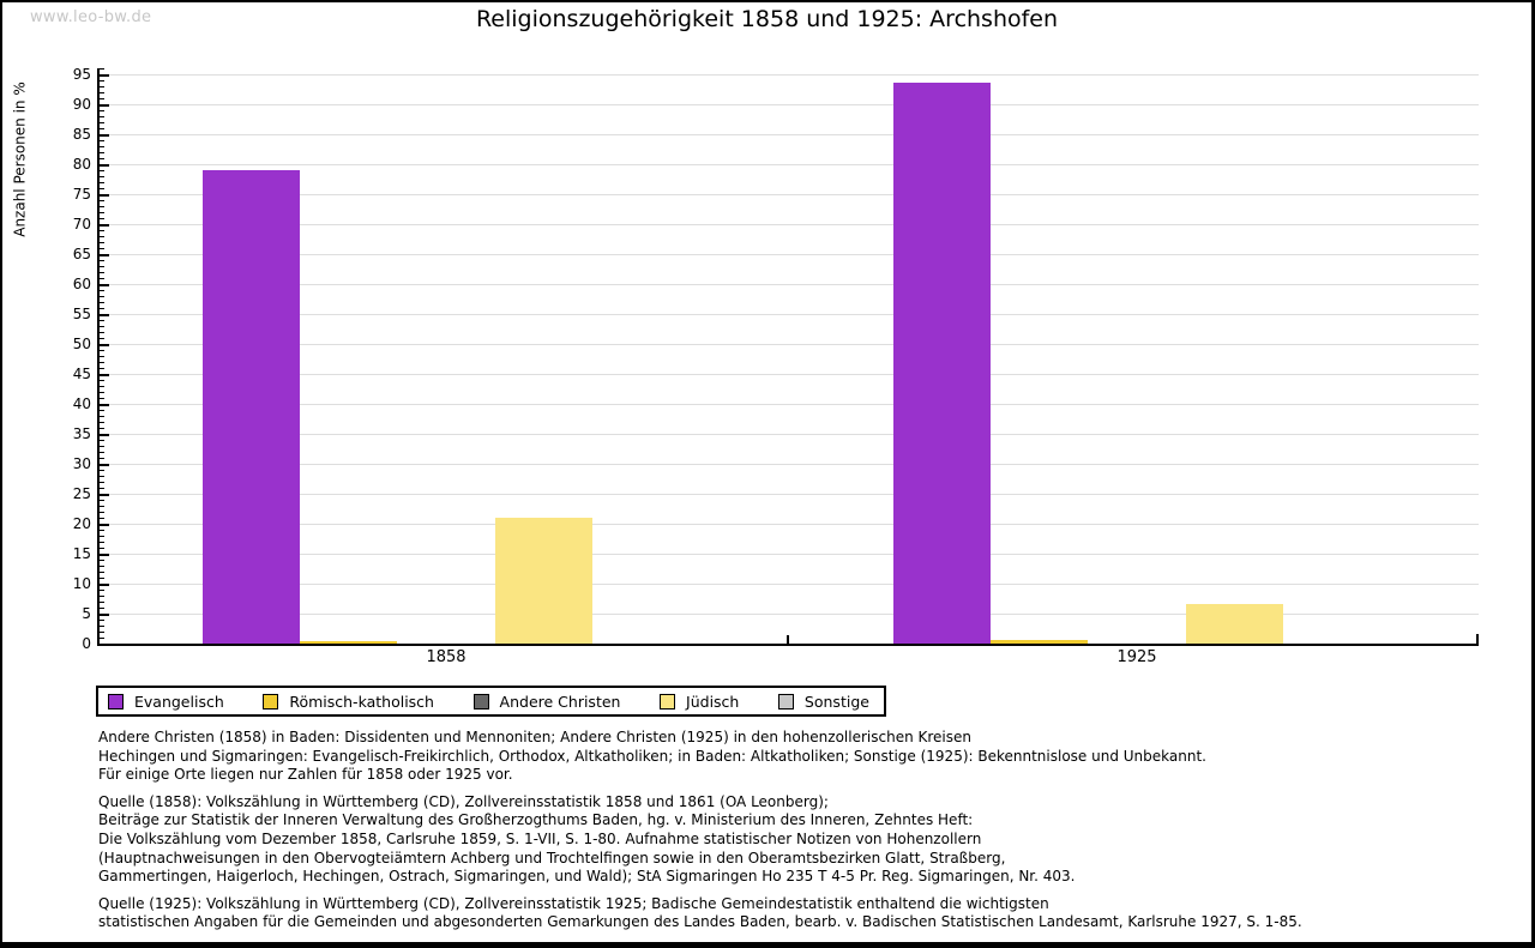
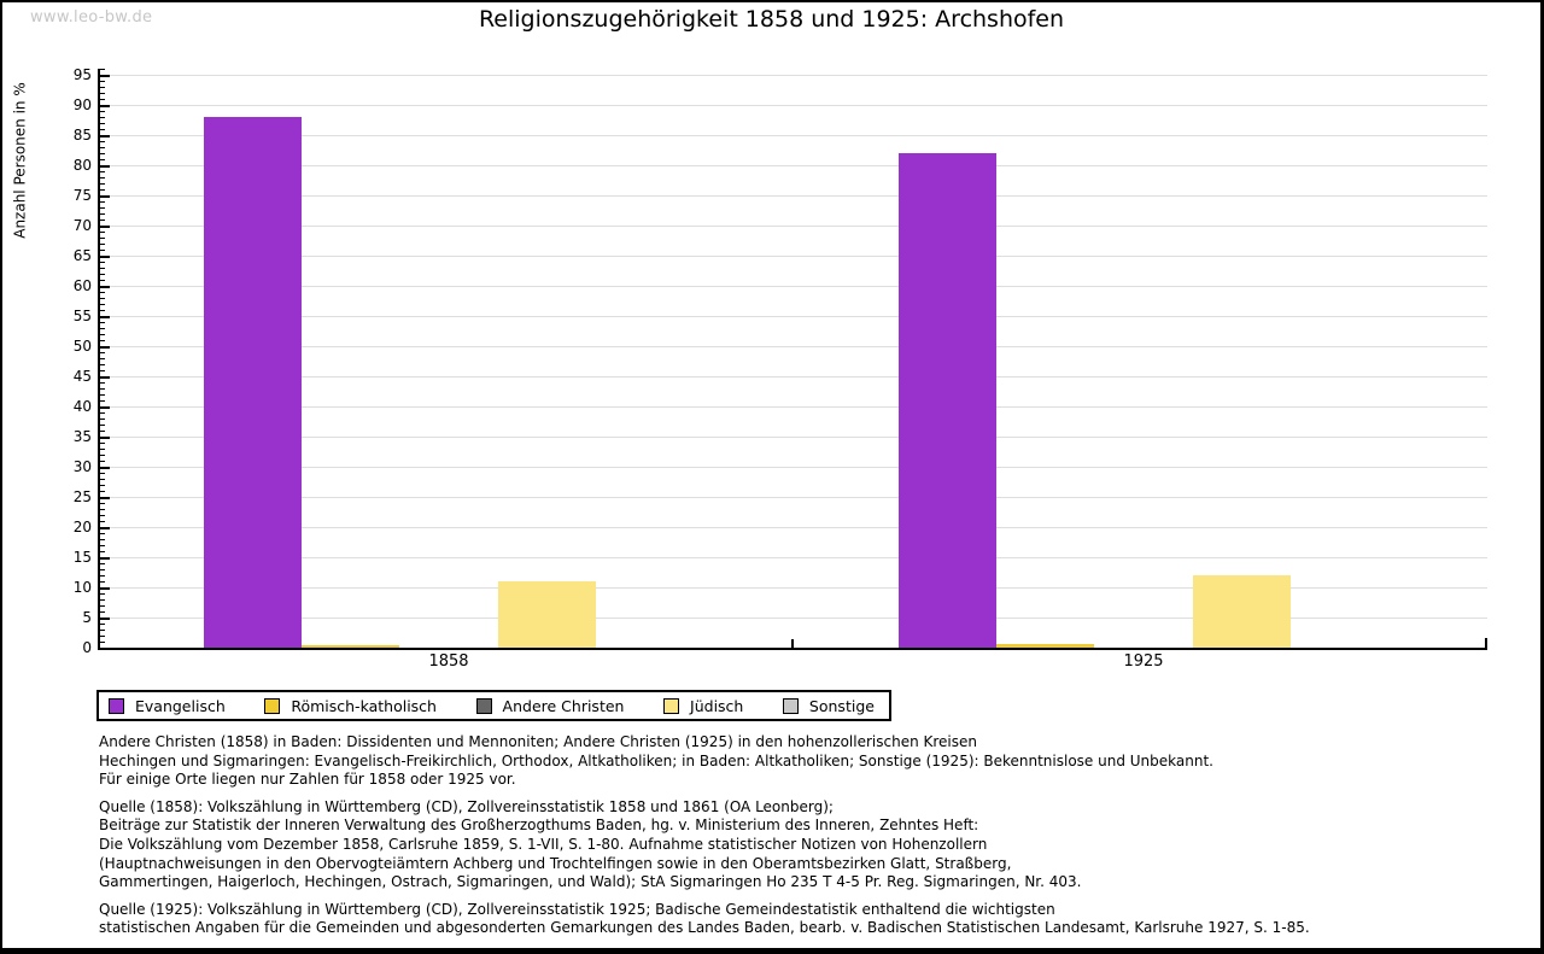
Evangelisch/1858: 79 -> 88
Jüdisch/1858: 21 -> 11
Evangelisch/1925: 94 -> 82
Jüdisch/1925: 7 -> 12
